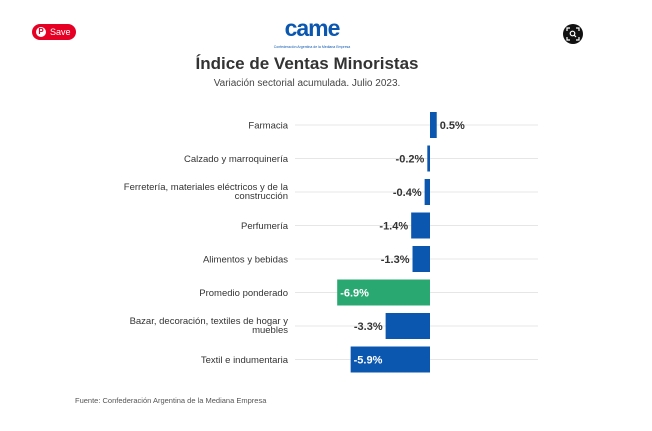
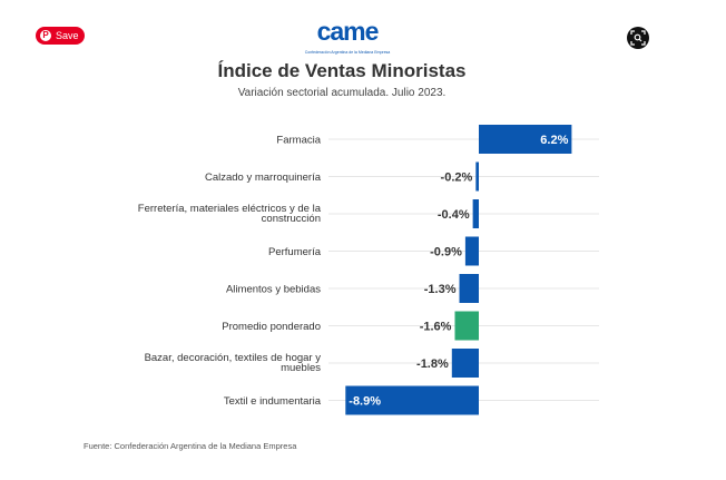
Farmacia: 0.5% -> 6.2%
Perfumería: -1.4% -> -0.9%
Promedio ponderado: -6.9% -> -1.6%
Bazar, decoración, textiles de hogar y muebles: -3.3% -> -1.8%
Textil e indumentaria: -5.9% -> -8.9%
